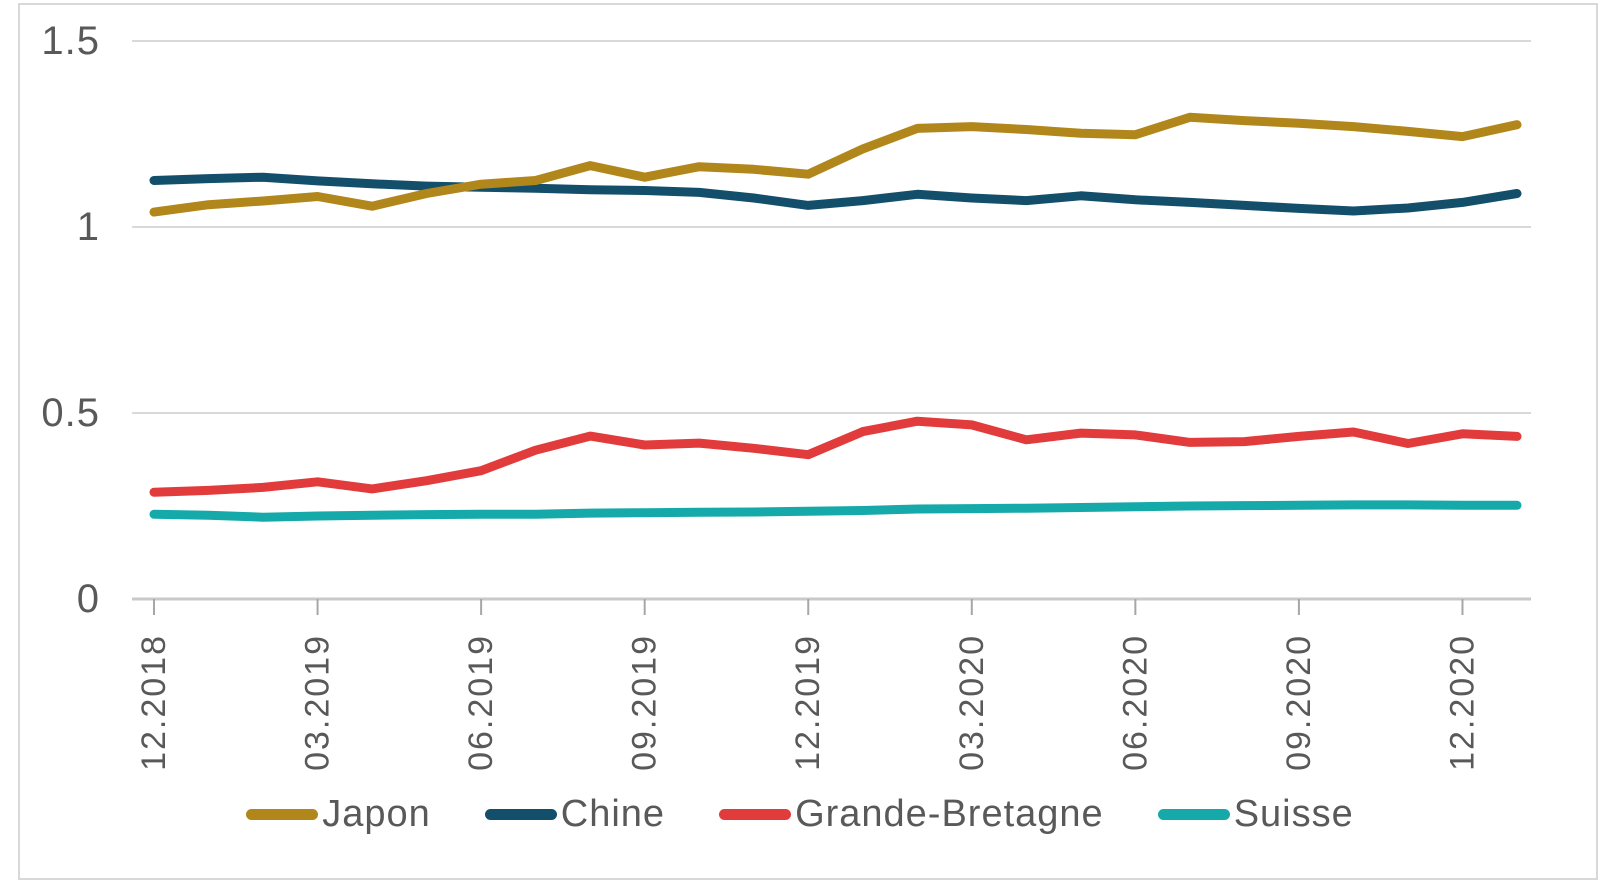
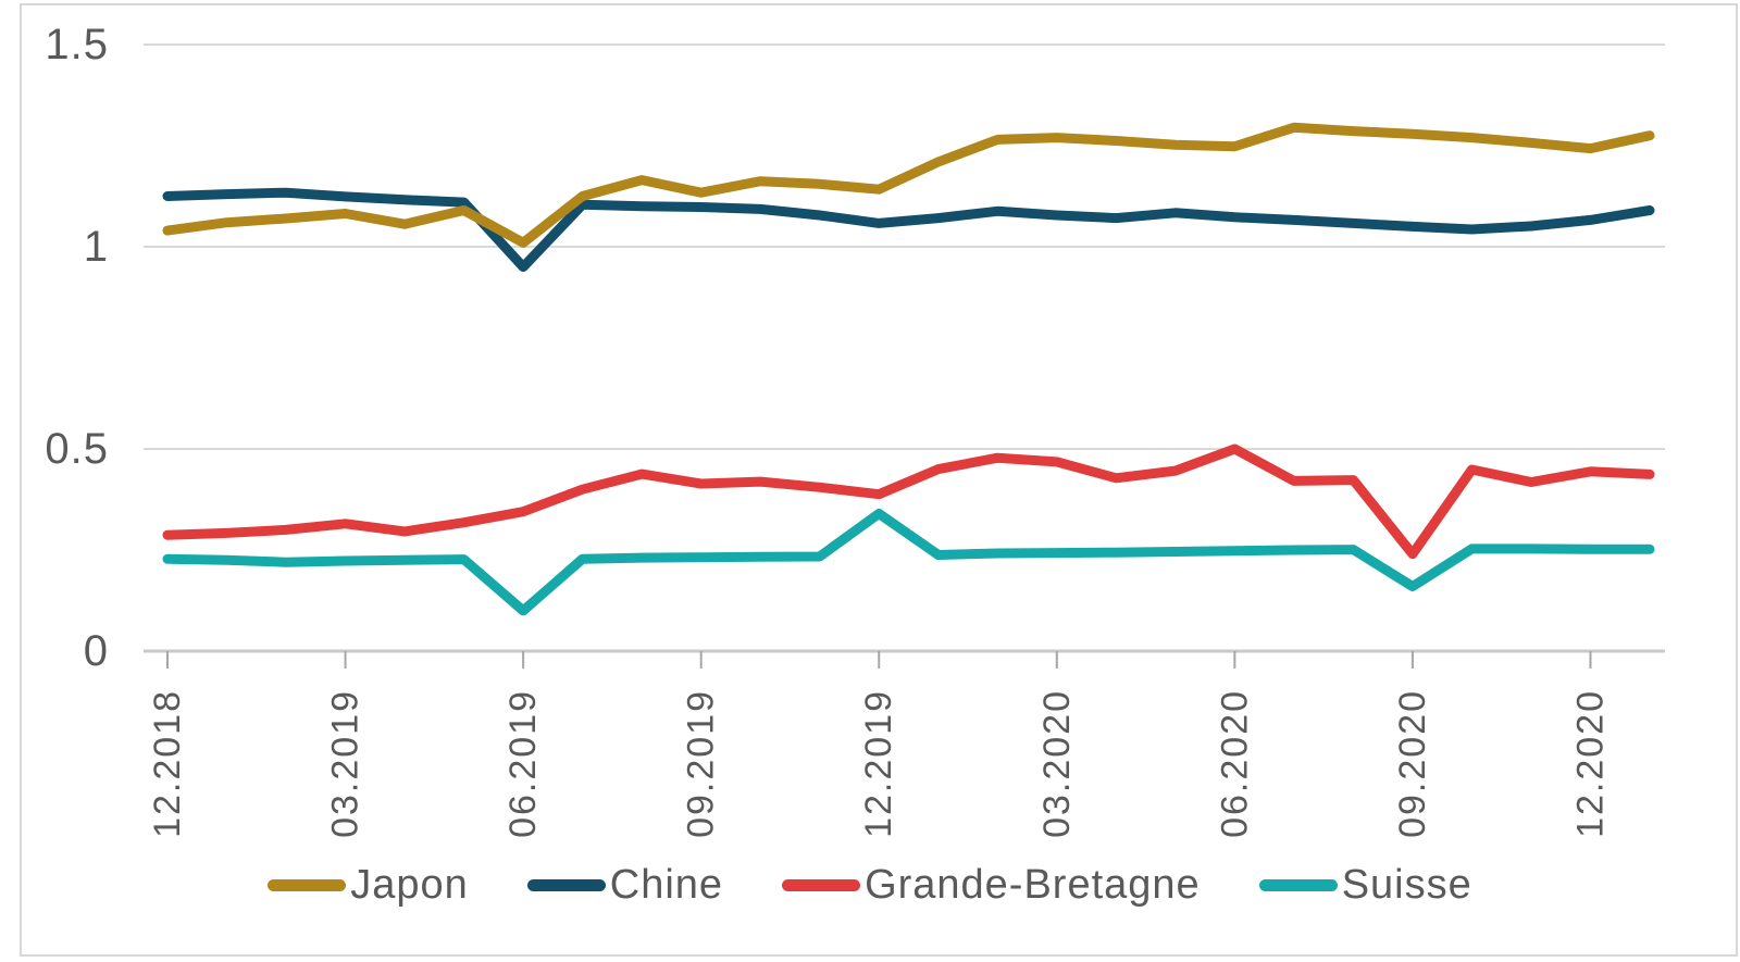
Japon/06.2019: 1.11 -> 1.01
Chine/06.2019: 1.11 -> 0.95
Suisse/06.2019: 0.23 -> 0.10
Suisse/12.2019: 0.24 -> 0.34
Grande-Bretagne/06.2020: 0.44 -> 0.50
Grande-Bretagne/09.2020: 0.44 -> 0.24
Suisse/09.2020: 0.25 -> 0.16
